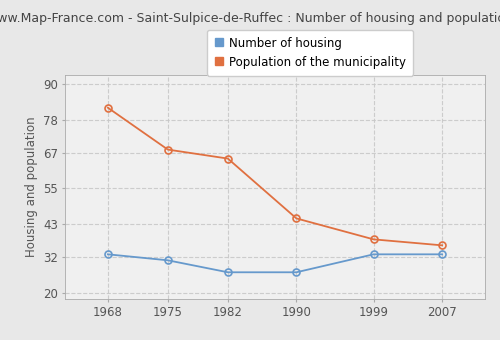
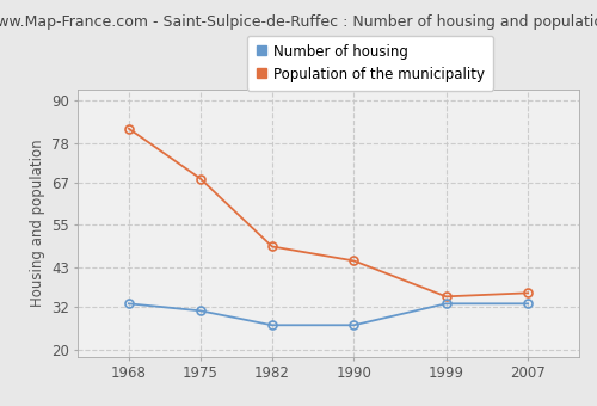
Population of the municipality/1982: 65 -> 49
Population of the municipality/1999: 38 -> 35
